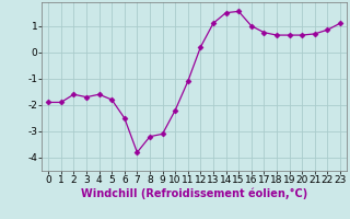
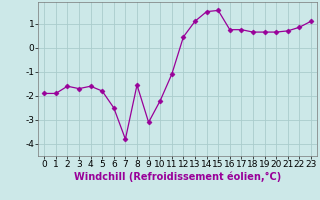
8: -3.20 -> -1.55
12: 0.20 -> 0.45
16: 1.00 -> 0.75
